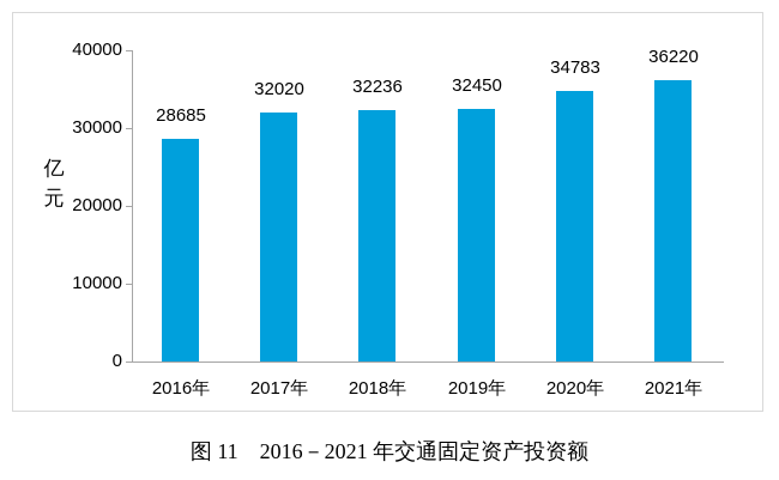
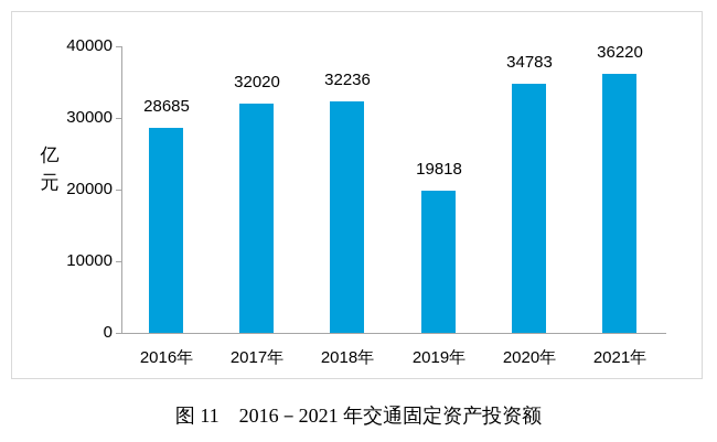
2019年: 32450 -> 19818
